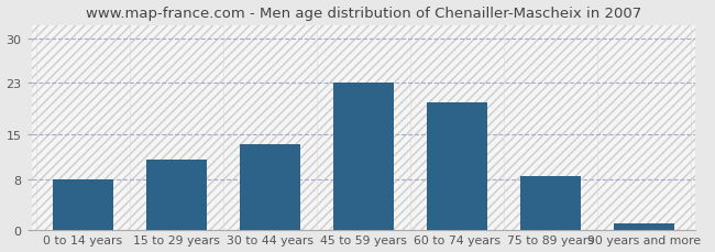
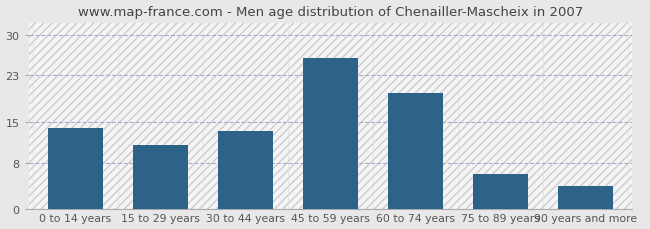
0 to 14 years: 8.0 -> 14.0
45 to 59 years: 23.0 -> 26.0
75 to 89 years: 8.5 -> 6.0
90 years and more: 1.0 -> 4.0
